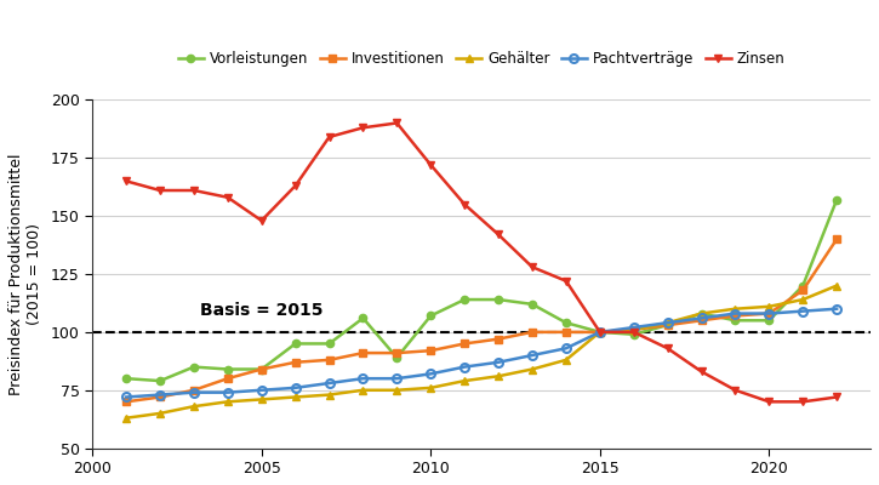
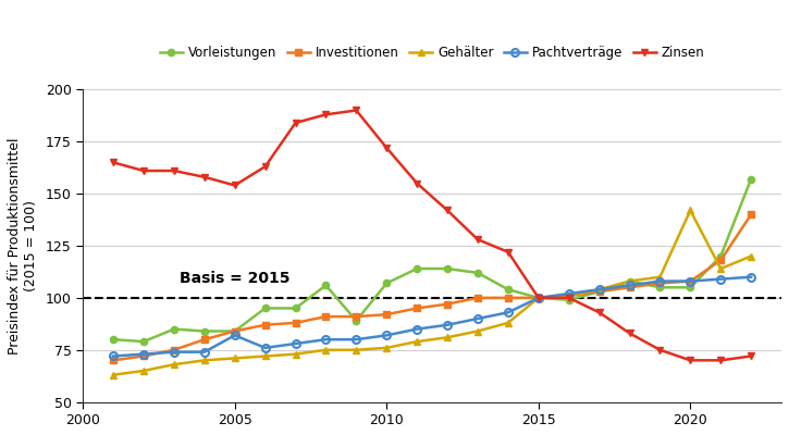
Pachtverträge/2005: 75 -> 82
Zinsen/2005: 148 -> 154
Gehälter/2020: 111 -> 142
